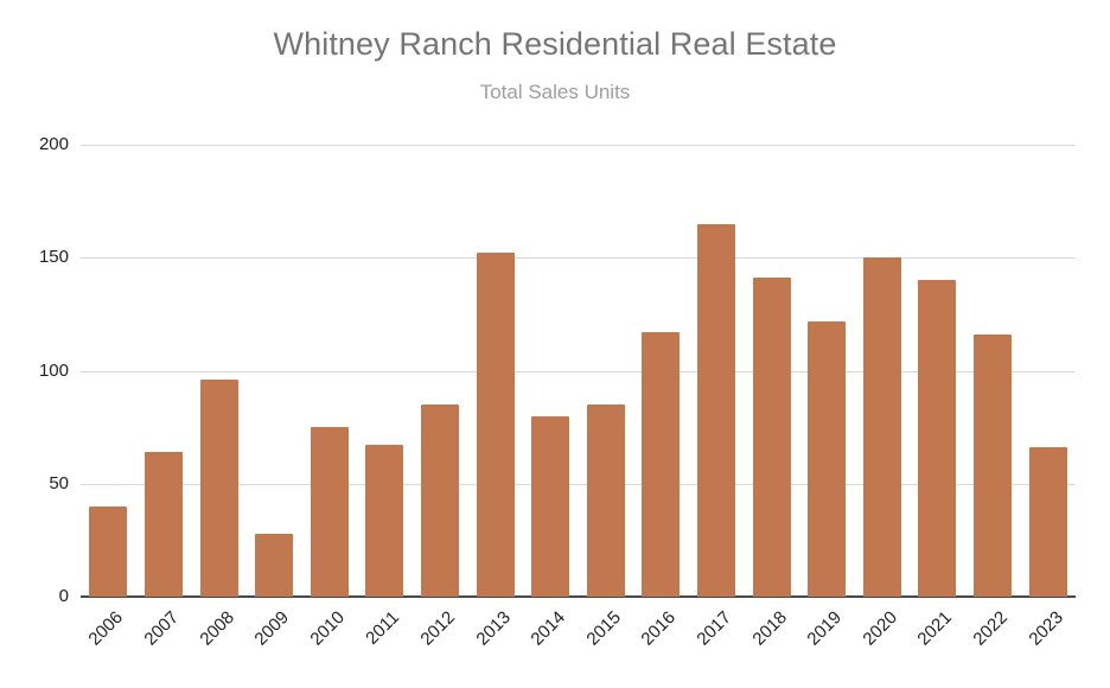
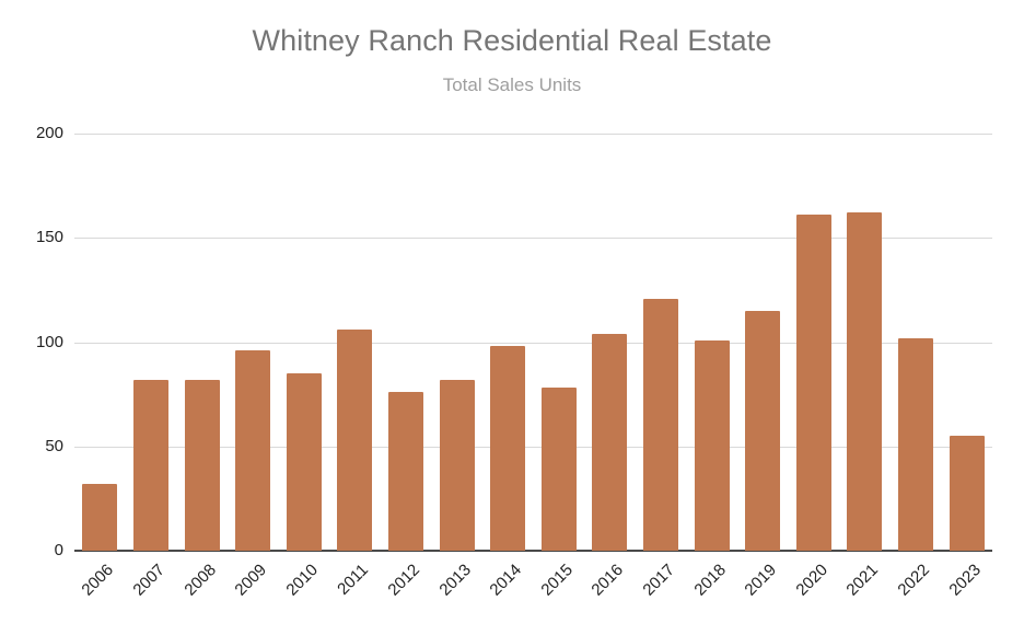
2006: 40 -> 32
2007: 64 -> 82
2008: 96 -> 82
2009: 28 -> 96
2010: 75 -> 85
2011: 67 -> 106
2012: 85 -> 76
2013: 152 -> 82
2014: 80 -> 98
2015: 85 -> 78
2016: 117 -> 104
2017: 165 -> 121
2018: 141 -> 101
2019: 122 -> 115
2020: 150 -> 161
2021: 140 -> 162
2022: 116 -> 102
2023: 66 -> 55
